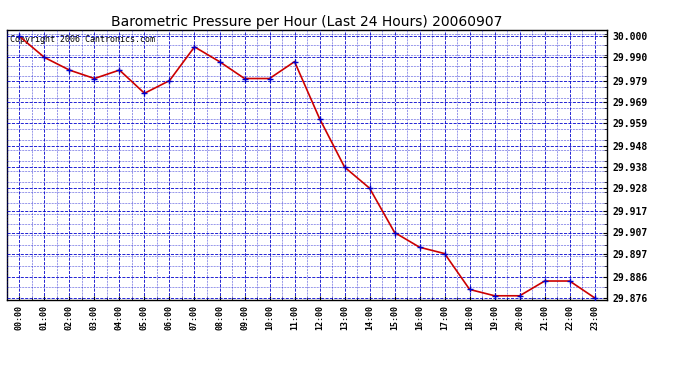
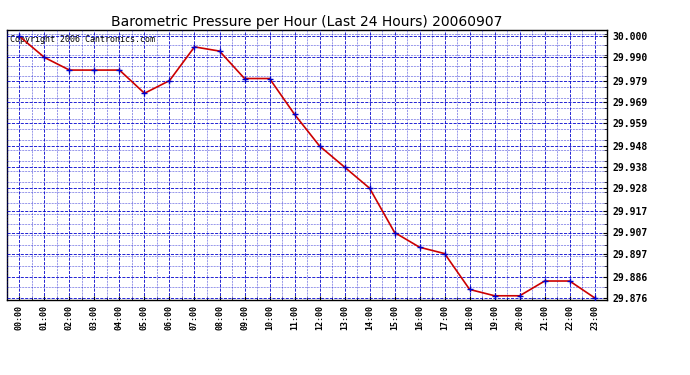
03:00: 29.980 -> 29.984
08:00: 29.988 -> 29.993
11:00: 29.988 -> 29.963
12:00: 29.961 -> 29.948
